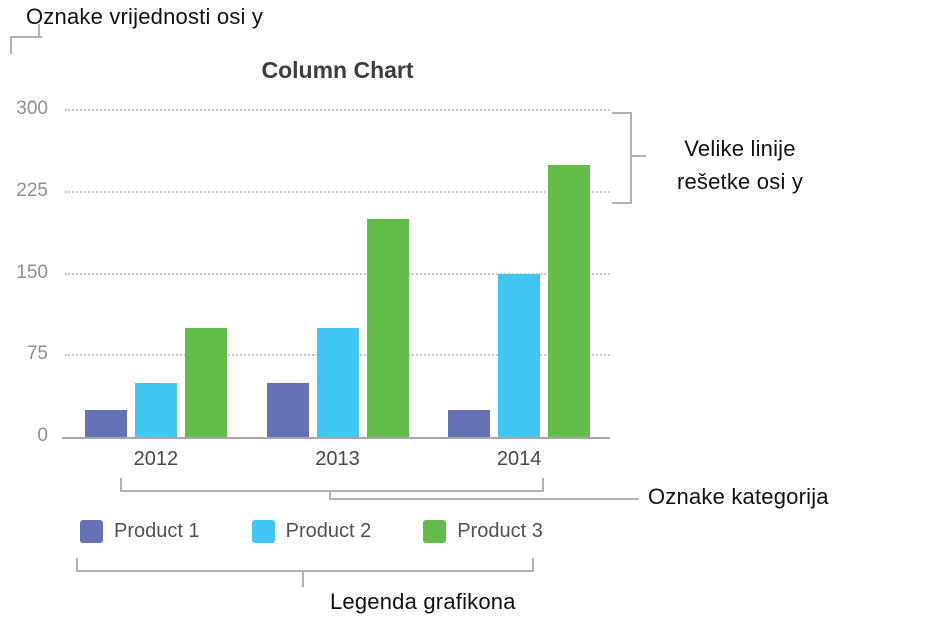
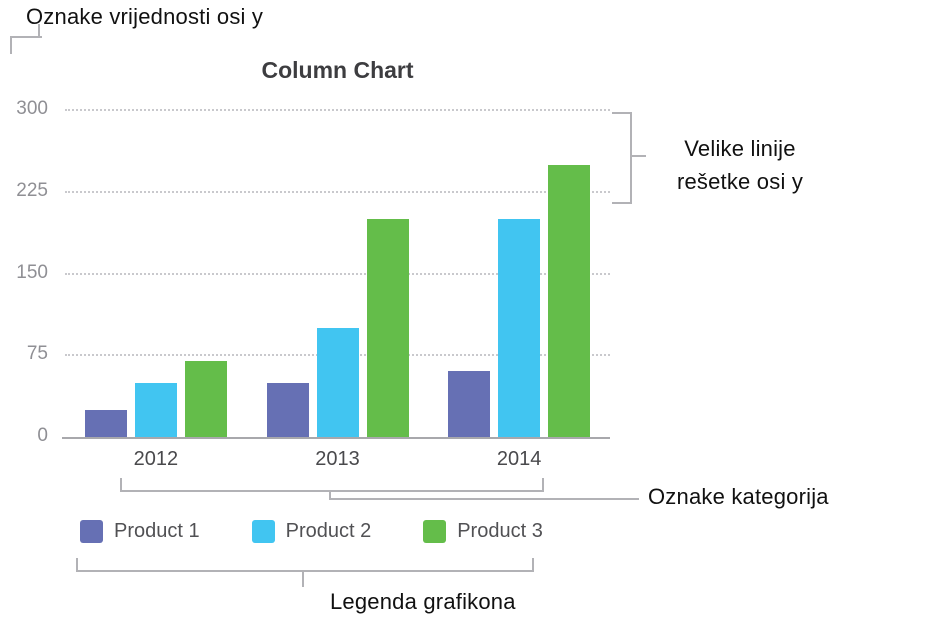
Product 3/2012: 100 -> 70
Product 1/2014: 25 -> 61
Product 2/2014: 150 -> 200
